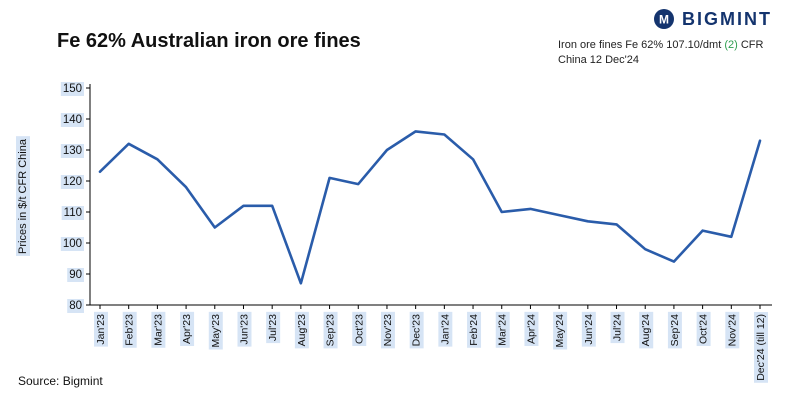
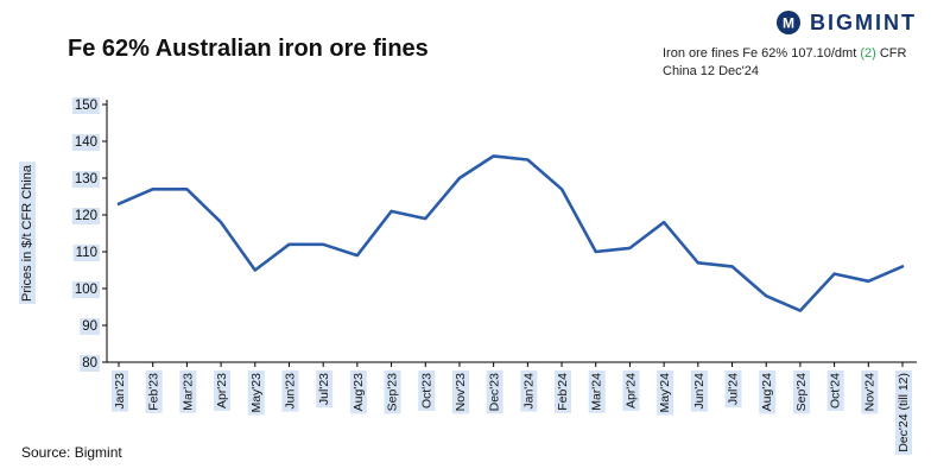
Feb'23: 132 -> 127
Aug'23: 87 -> 109
May'24: 109 -> 118
Dec'24 (till 12): 133 -> 106
